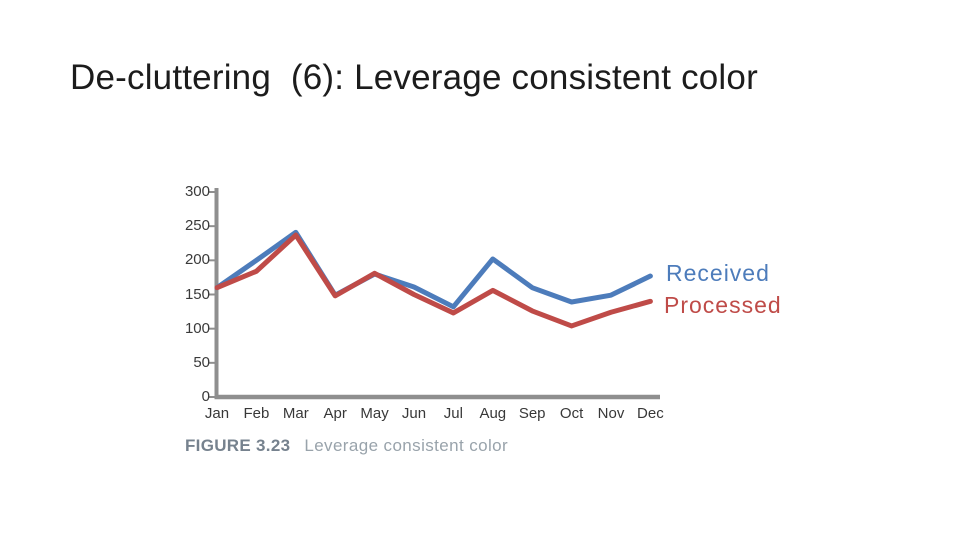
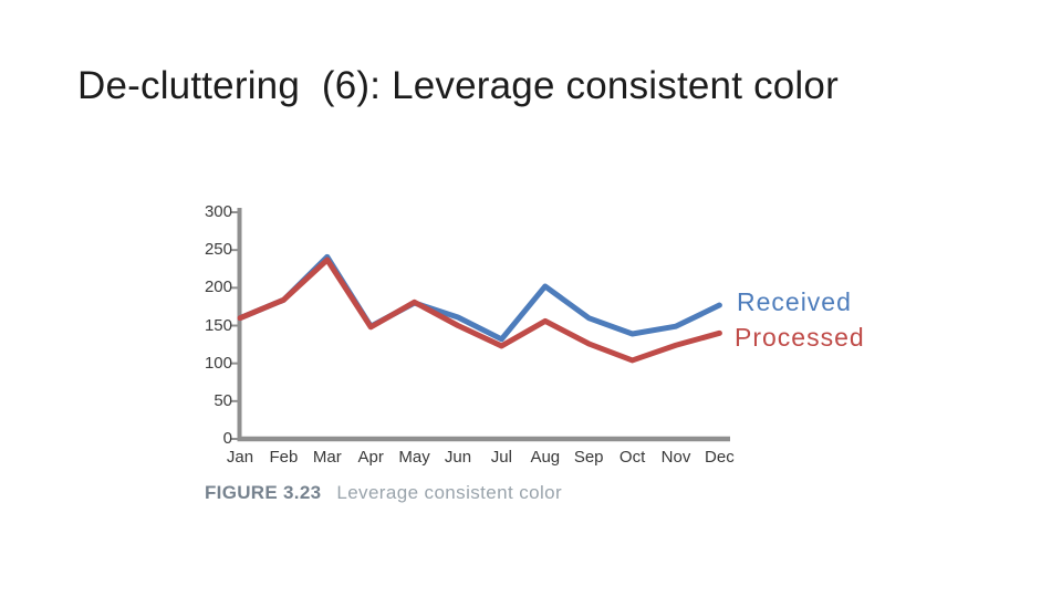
Received/Feb: 200 -> 180
